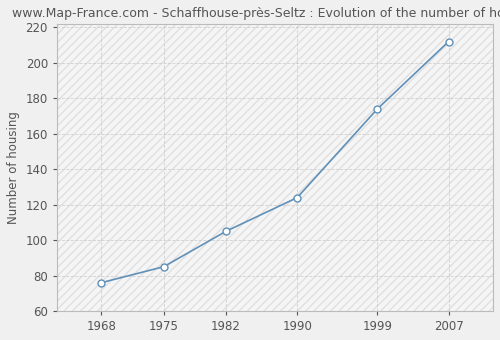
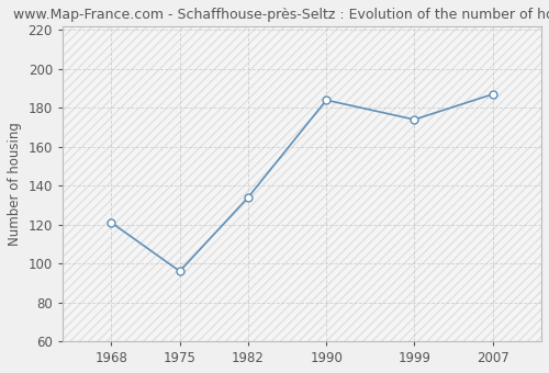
1968: 76 -> 121
1975: 85 -> 96
1982: 105 -> 134
1990: 124 -> 184
2007: 212 -> 187
